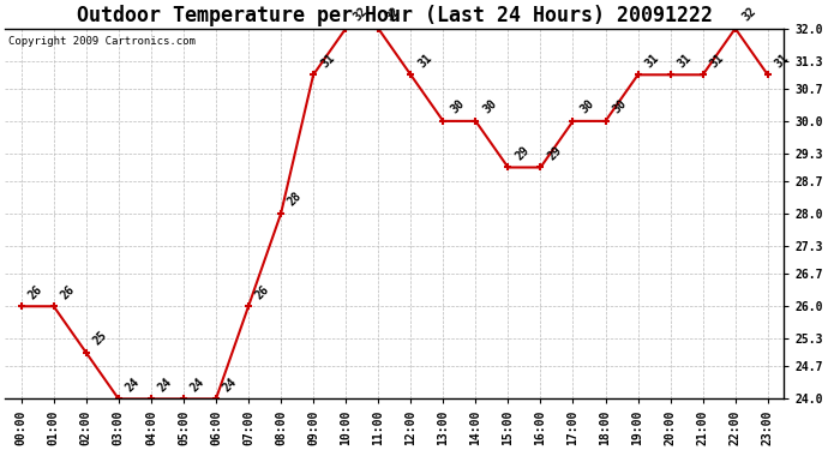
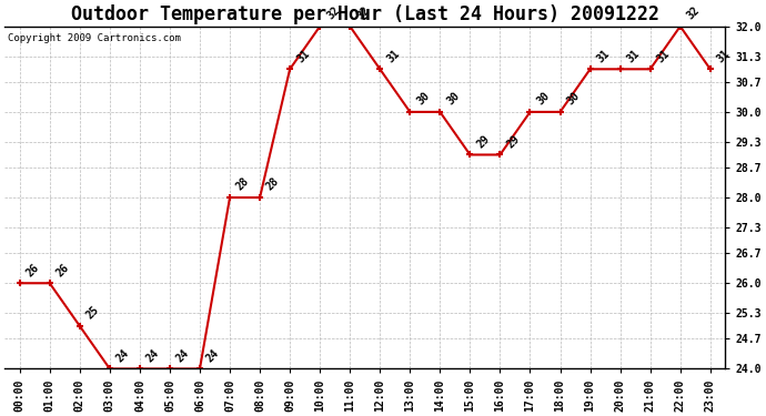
07:00: 26 -> 28
